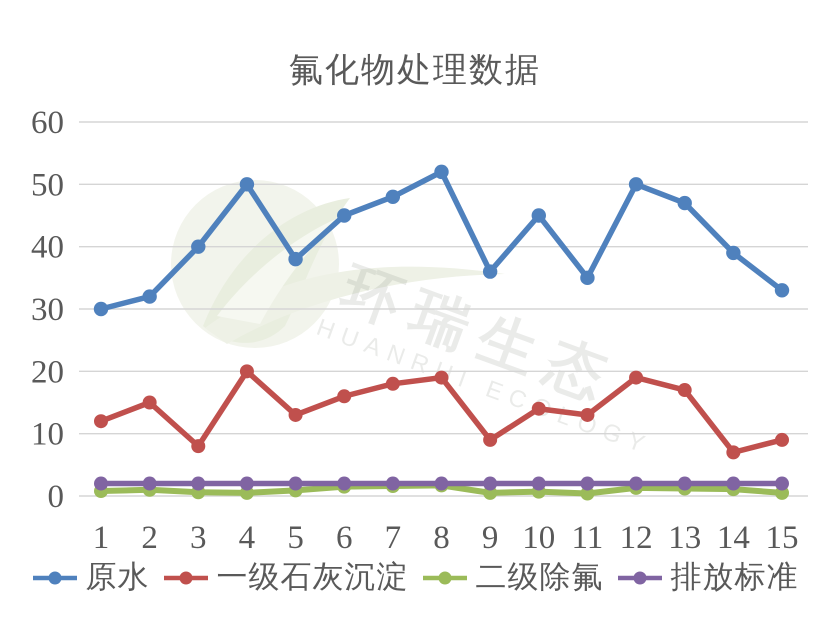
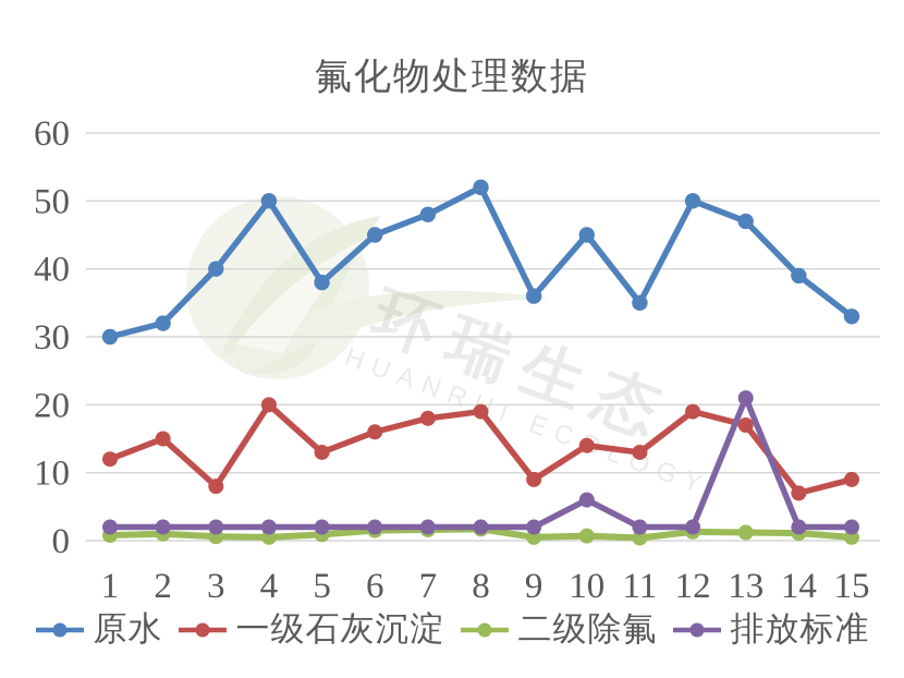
排放标准/10: 2 -> 6
排放标准/13: 2 -> 21
